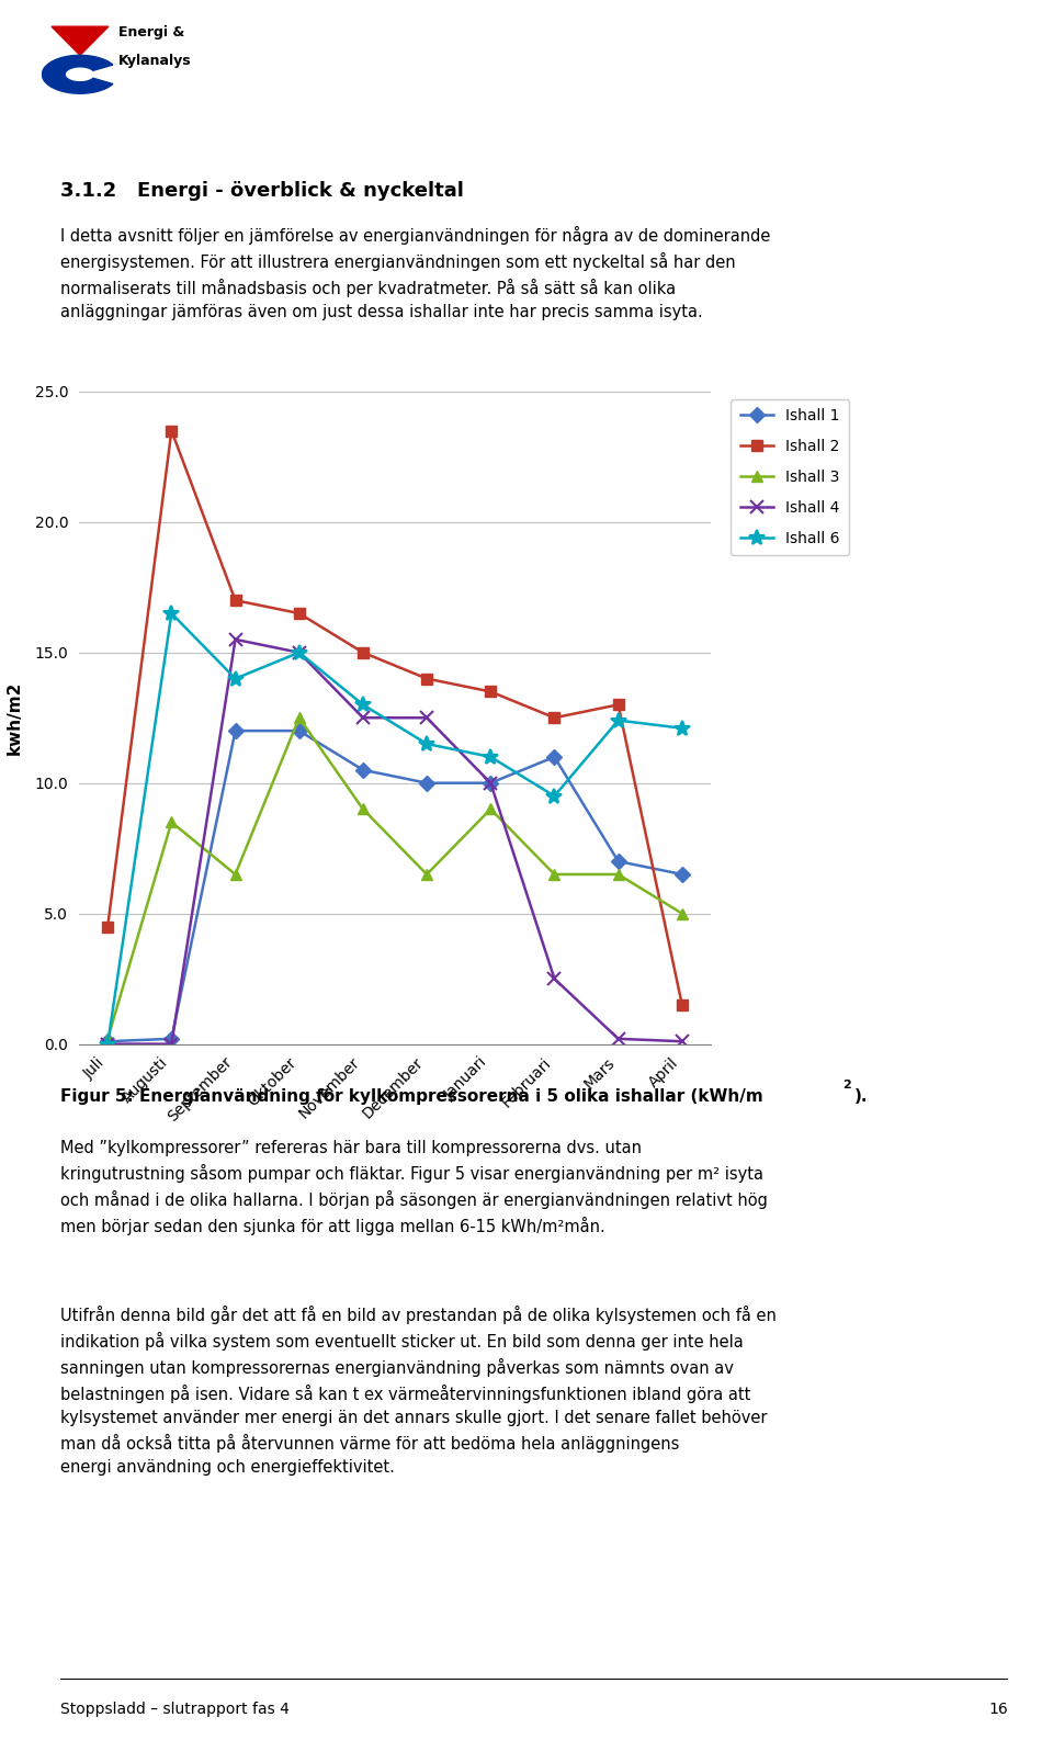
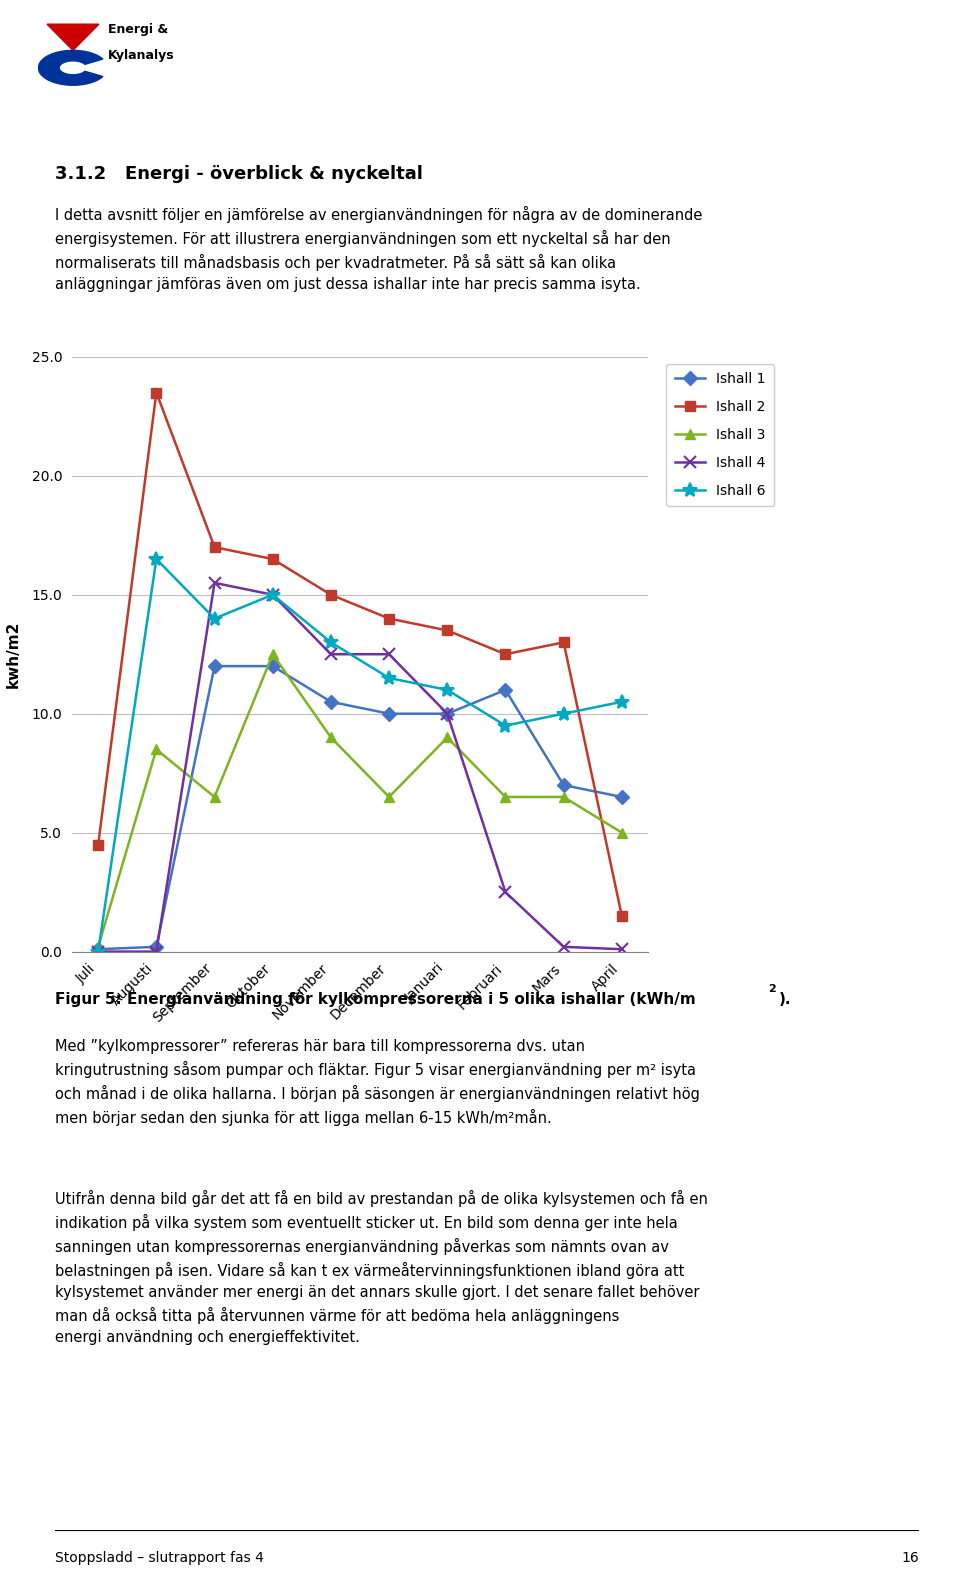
Ishall 6/Mars: 12.4 -> 10.0
Ishall 6/April: 12.1 -> 10.5
